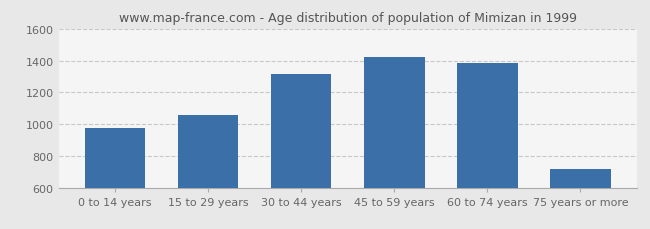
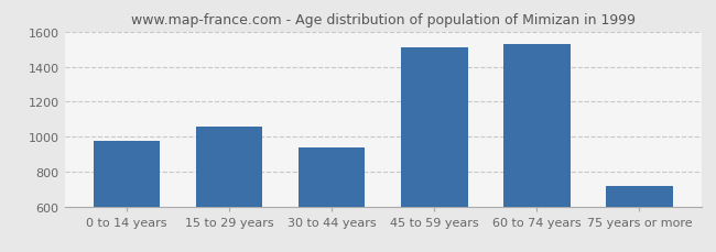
30 to 44 years: 1320 -> 940
45 to 59 years: 1420 -> 1510
60 to 74 years: 1380 -> 1530
